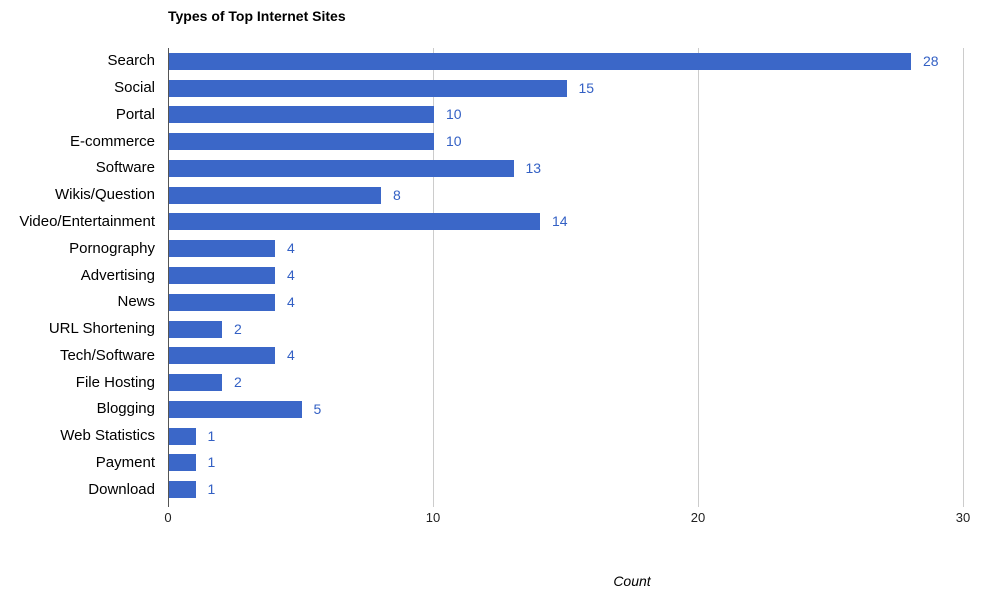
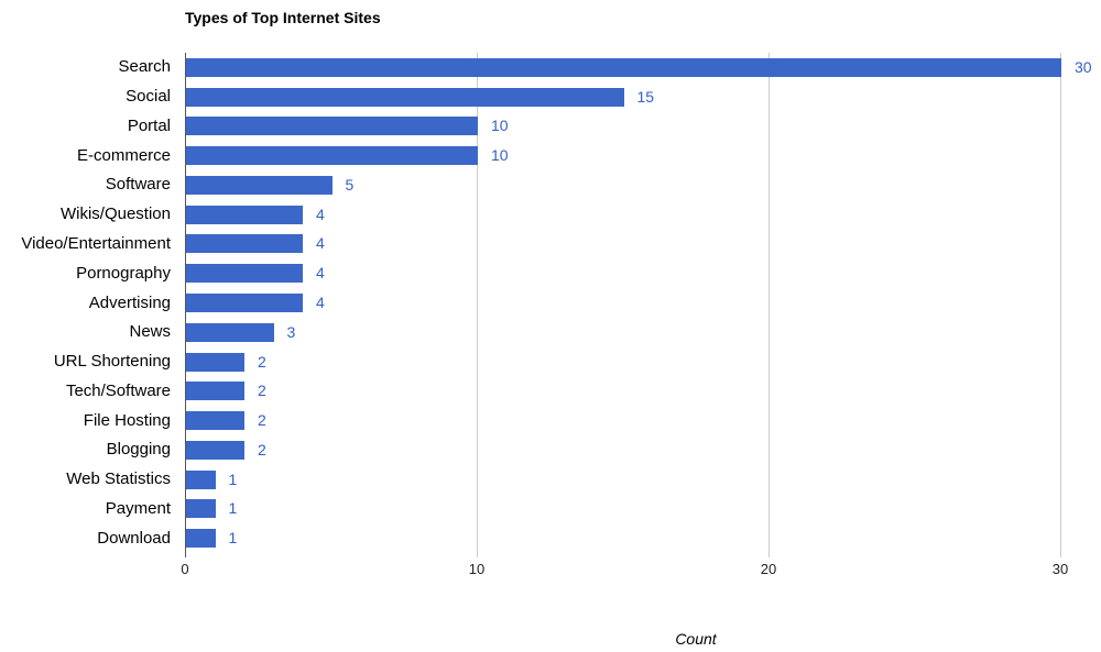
Search: 28 -> 30
Software: 13 -> 5
Wikis/Question: 8 -> 4
Video/Entertainment: 14 -> 4
News: 4 -> 3
Tech/Software: 4 -> 2
Blogging: 5 -> 2
